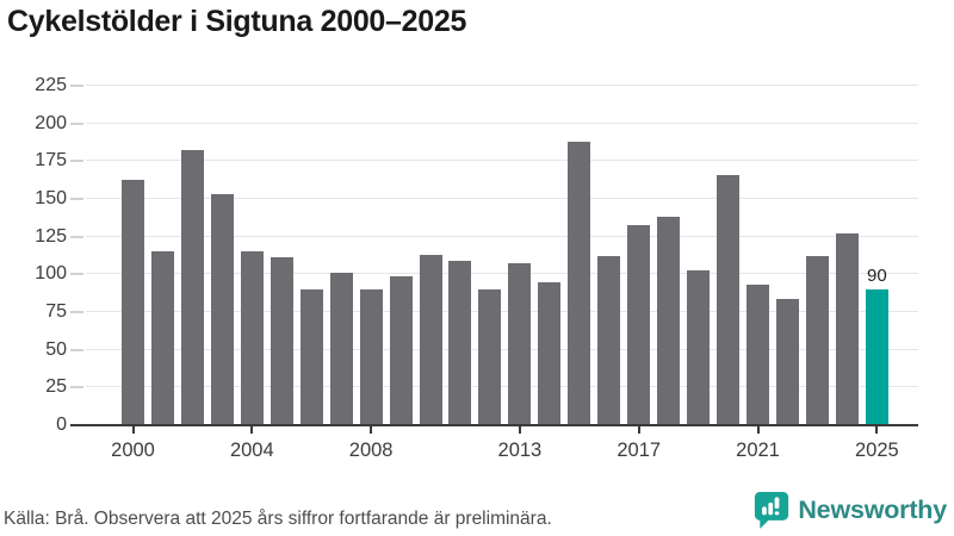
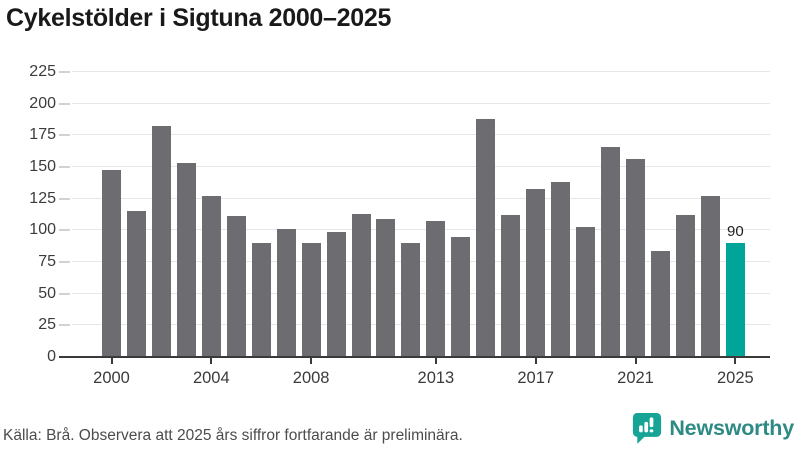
2000: 163 -> 148
2004: 115 -> 127
2021: 93 -> 156
